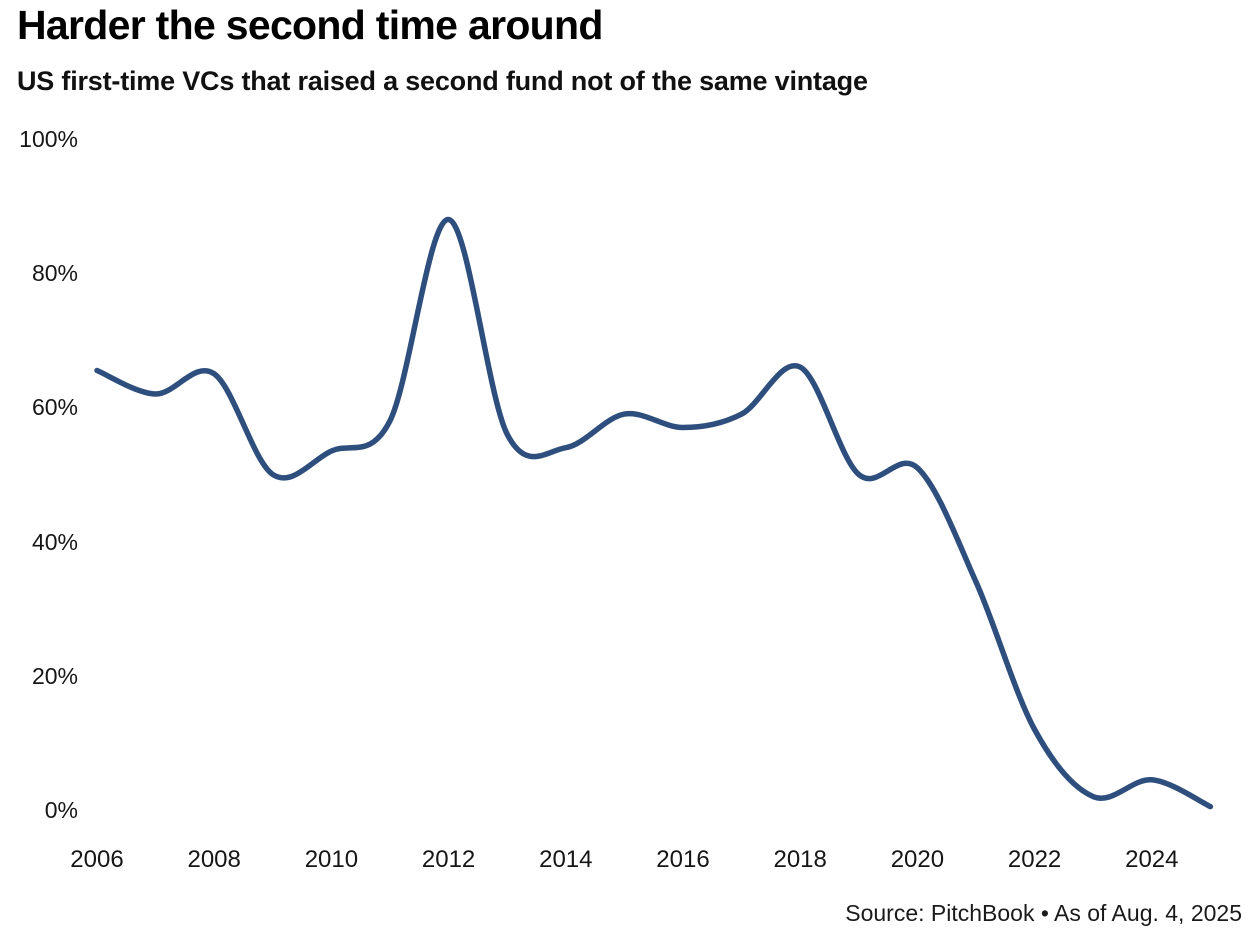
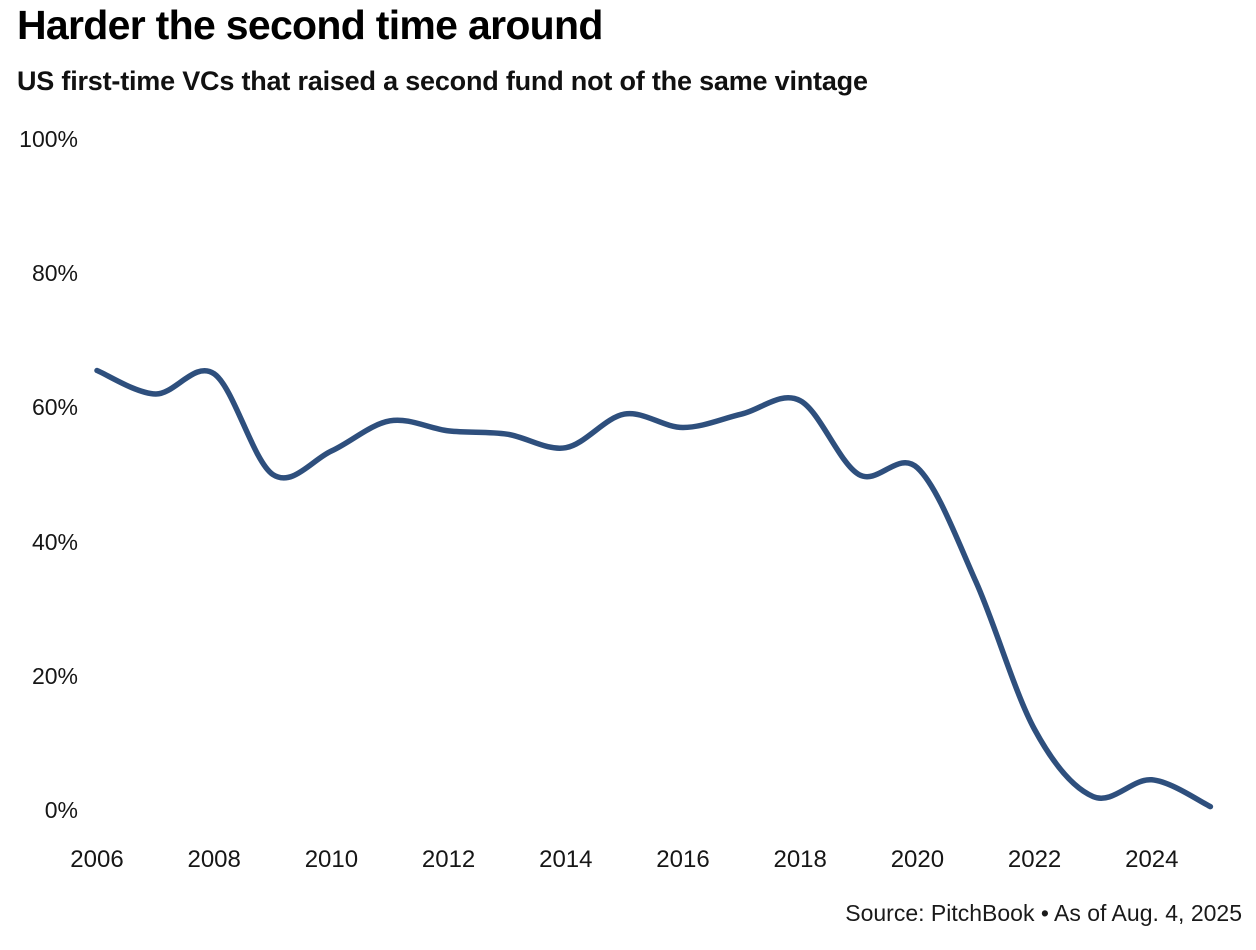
2012: 88% -> 56%
2018: 66% -> 61%
